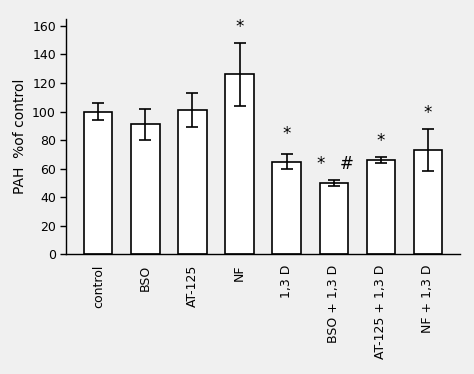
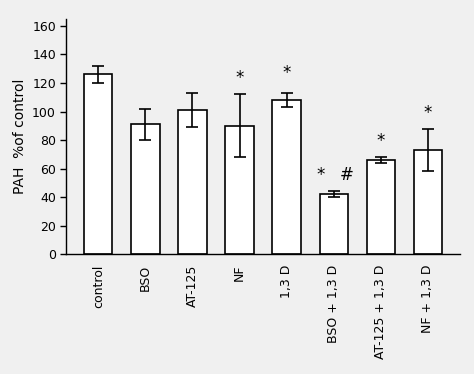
control: 100 -> 126
NF: 126 -> 90
1,3 D: 65 -> 108
BSO + 1,3 D: 50 -> 42
